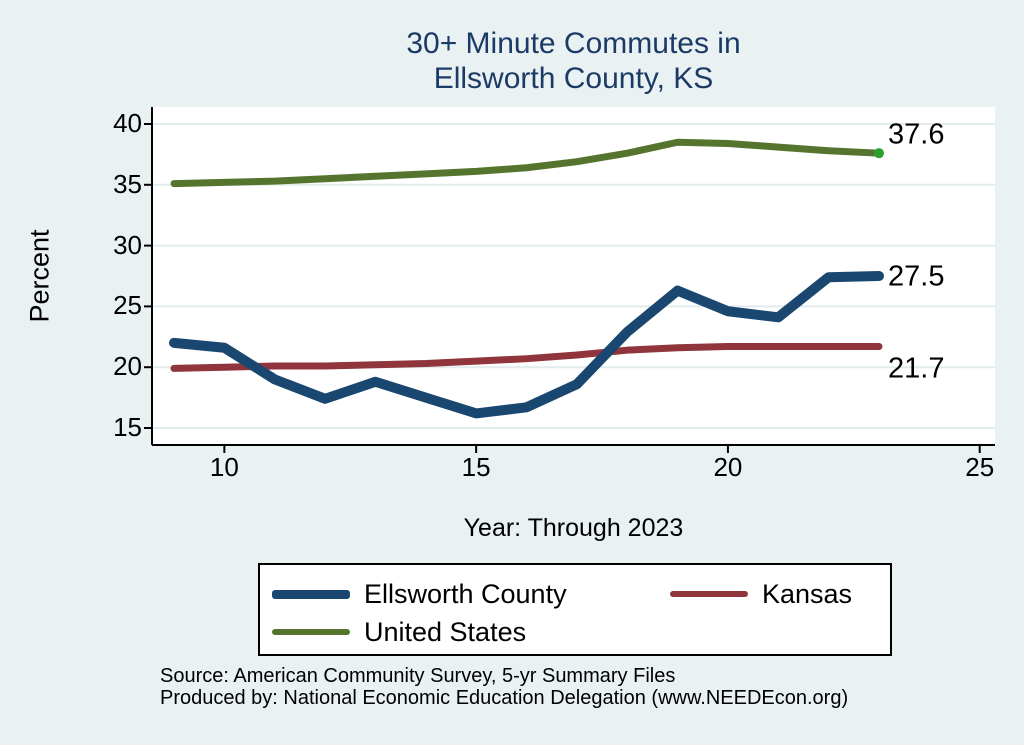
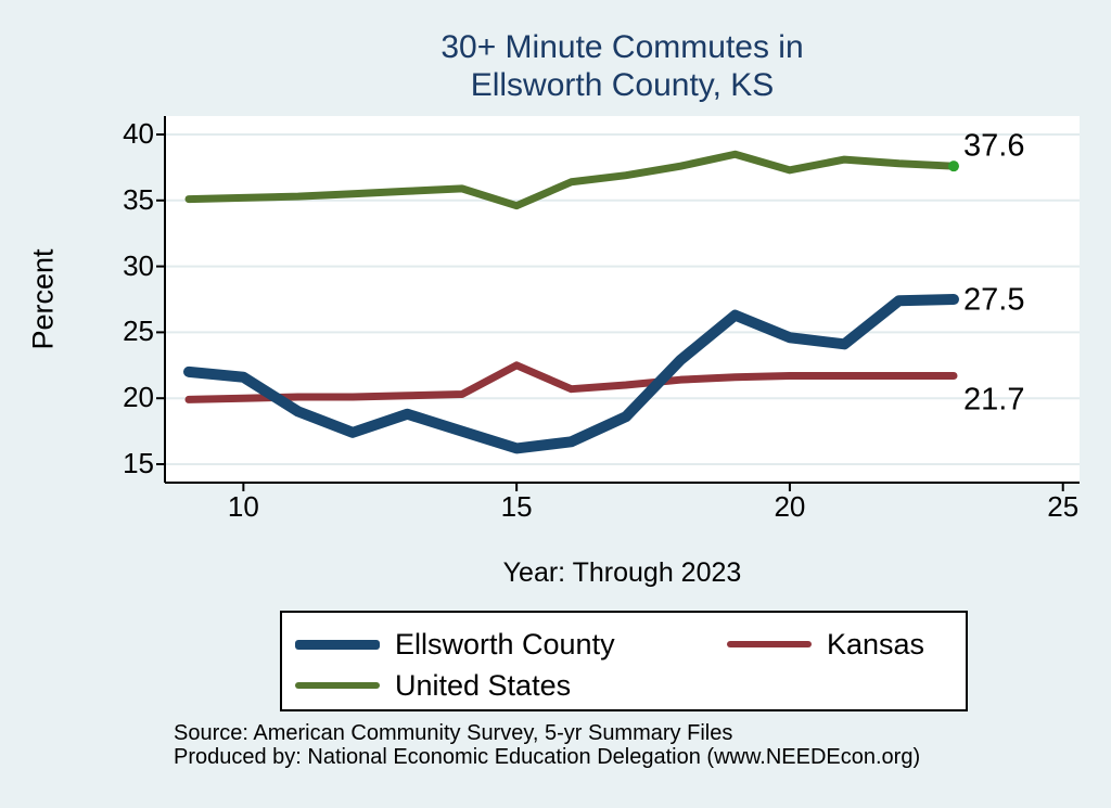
Kansas/15: 20.5 -> 22.5
United States/15: 36.1 -> 34.6
United States/20: 38.4 -> 37.3
